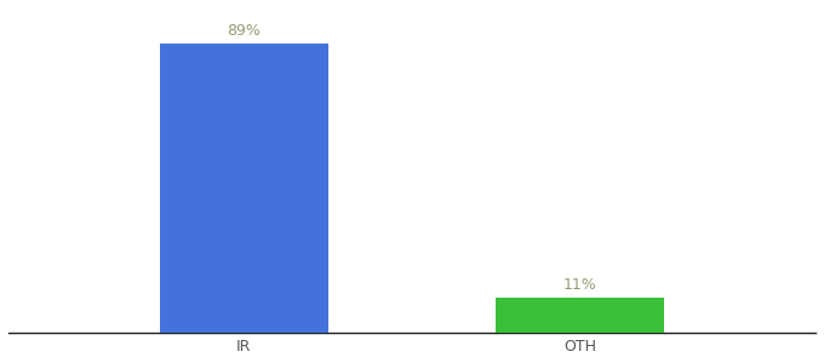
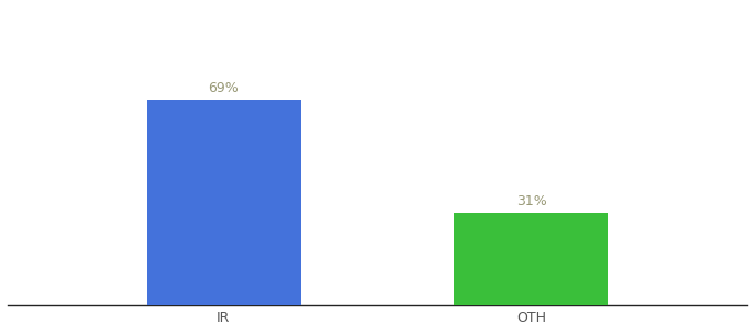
IR: 89% -> 69%
OTH: 11% -> 31%
